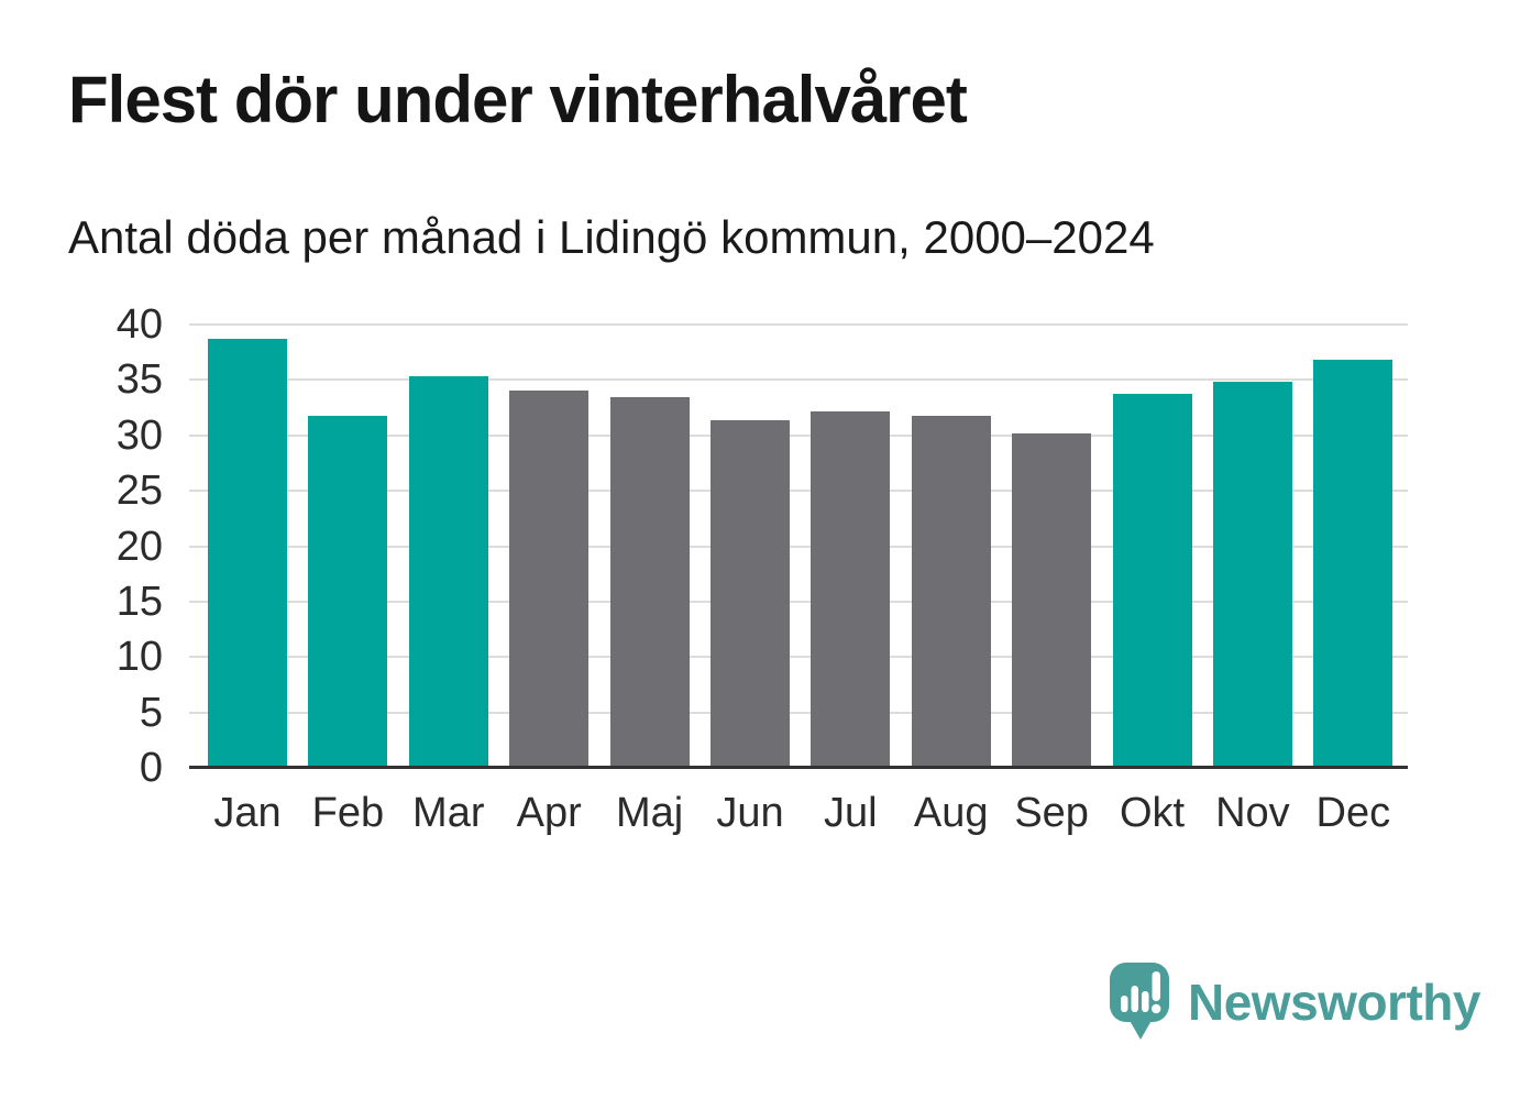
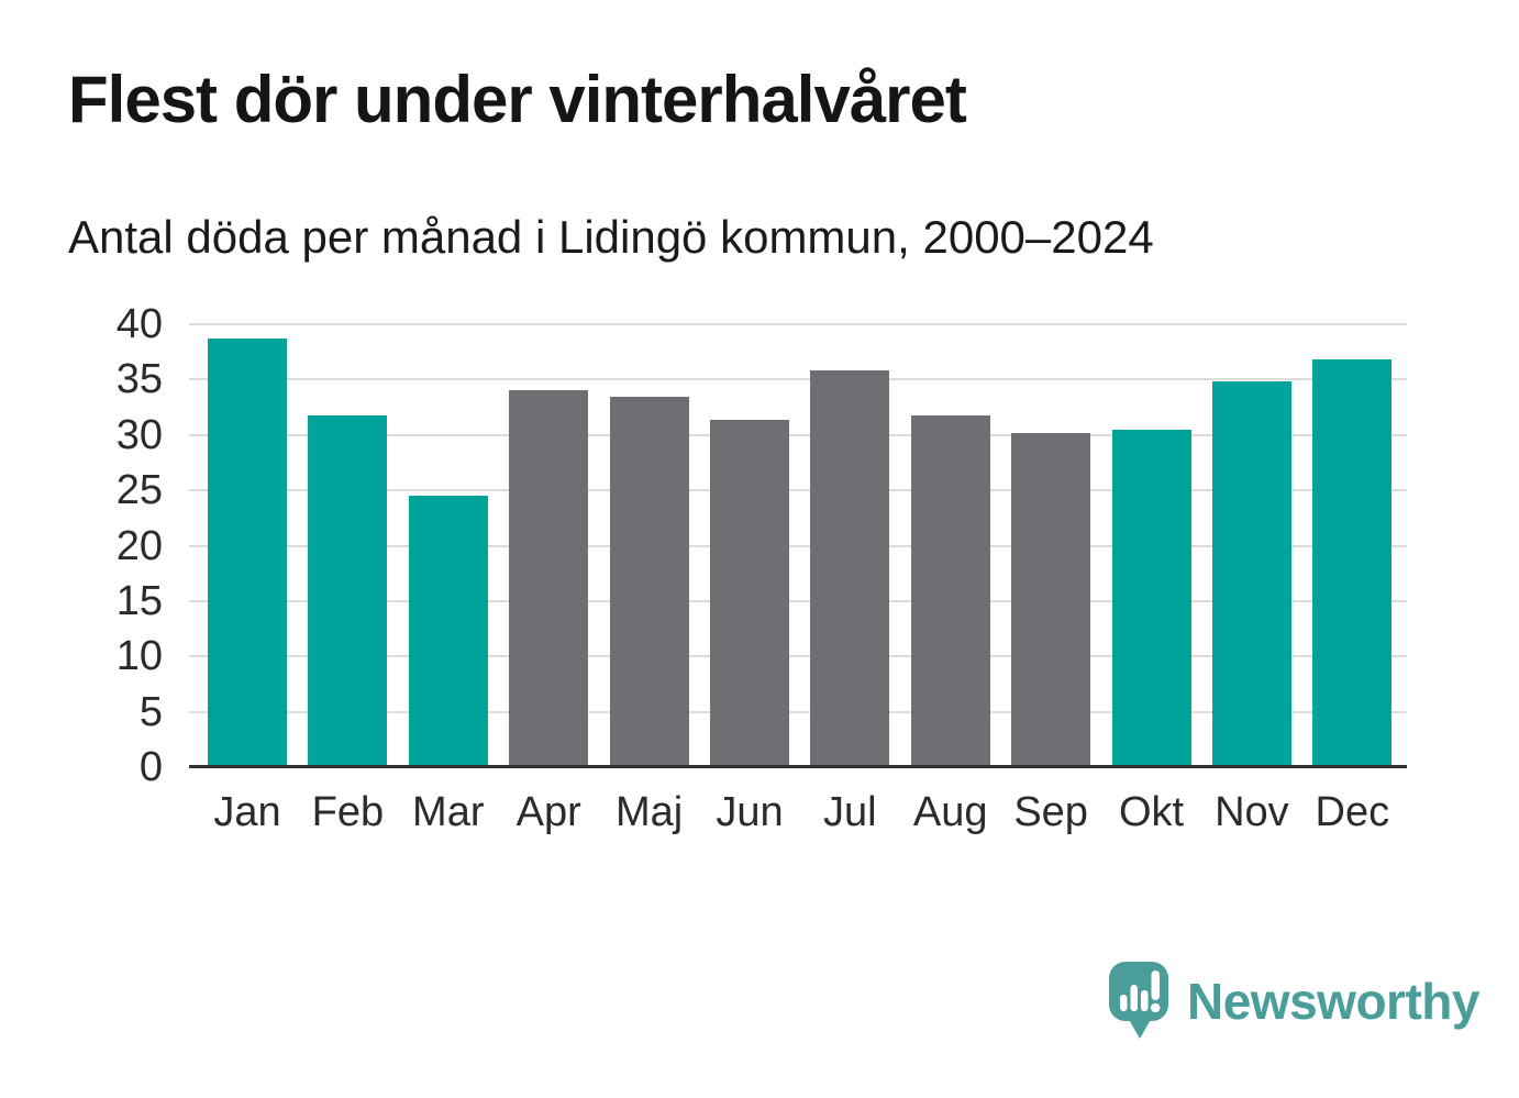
Mar: 35.3 -> 24.5
Jul: 32.2 -> 35.8
Okt: 33.7 -> 30.5
